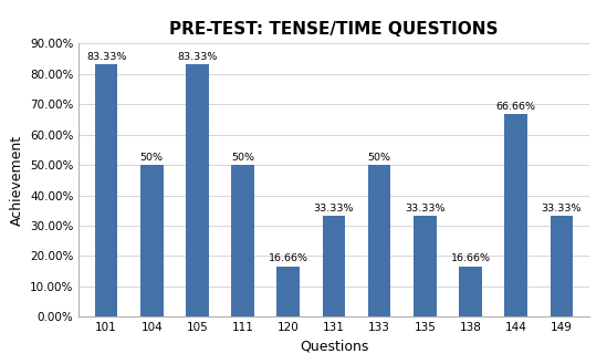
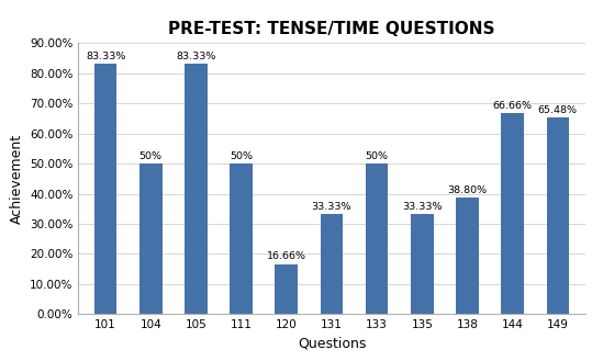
138: 16.66% -> 38.80%
149: 33.33% -> 65.48%
